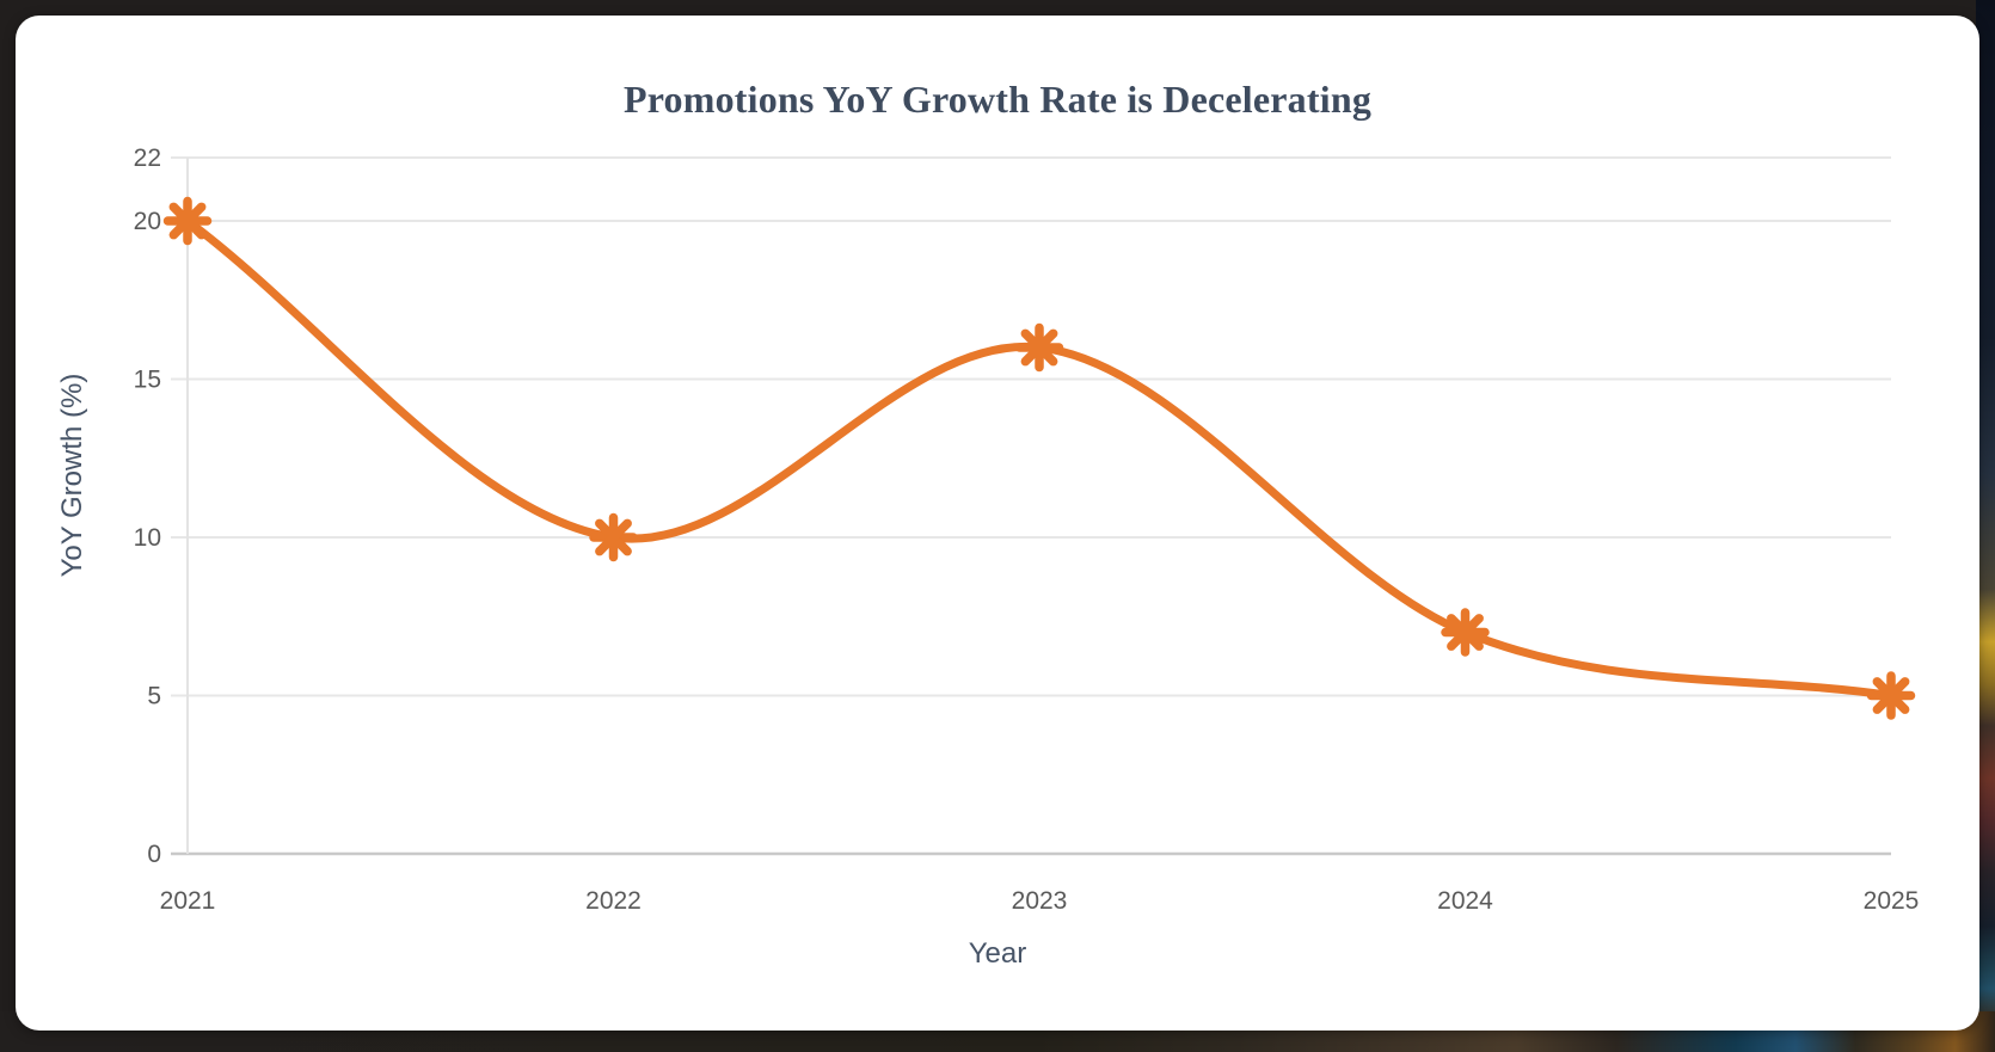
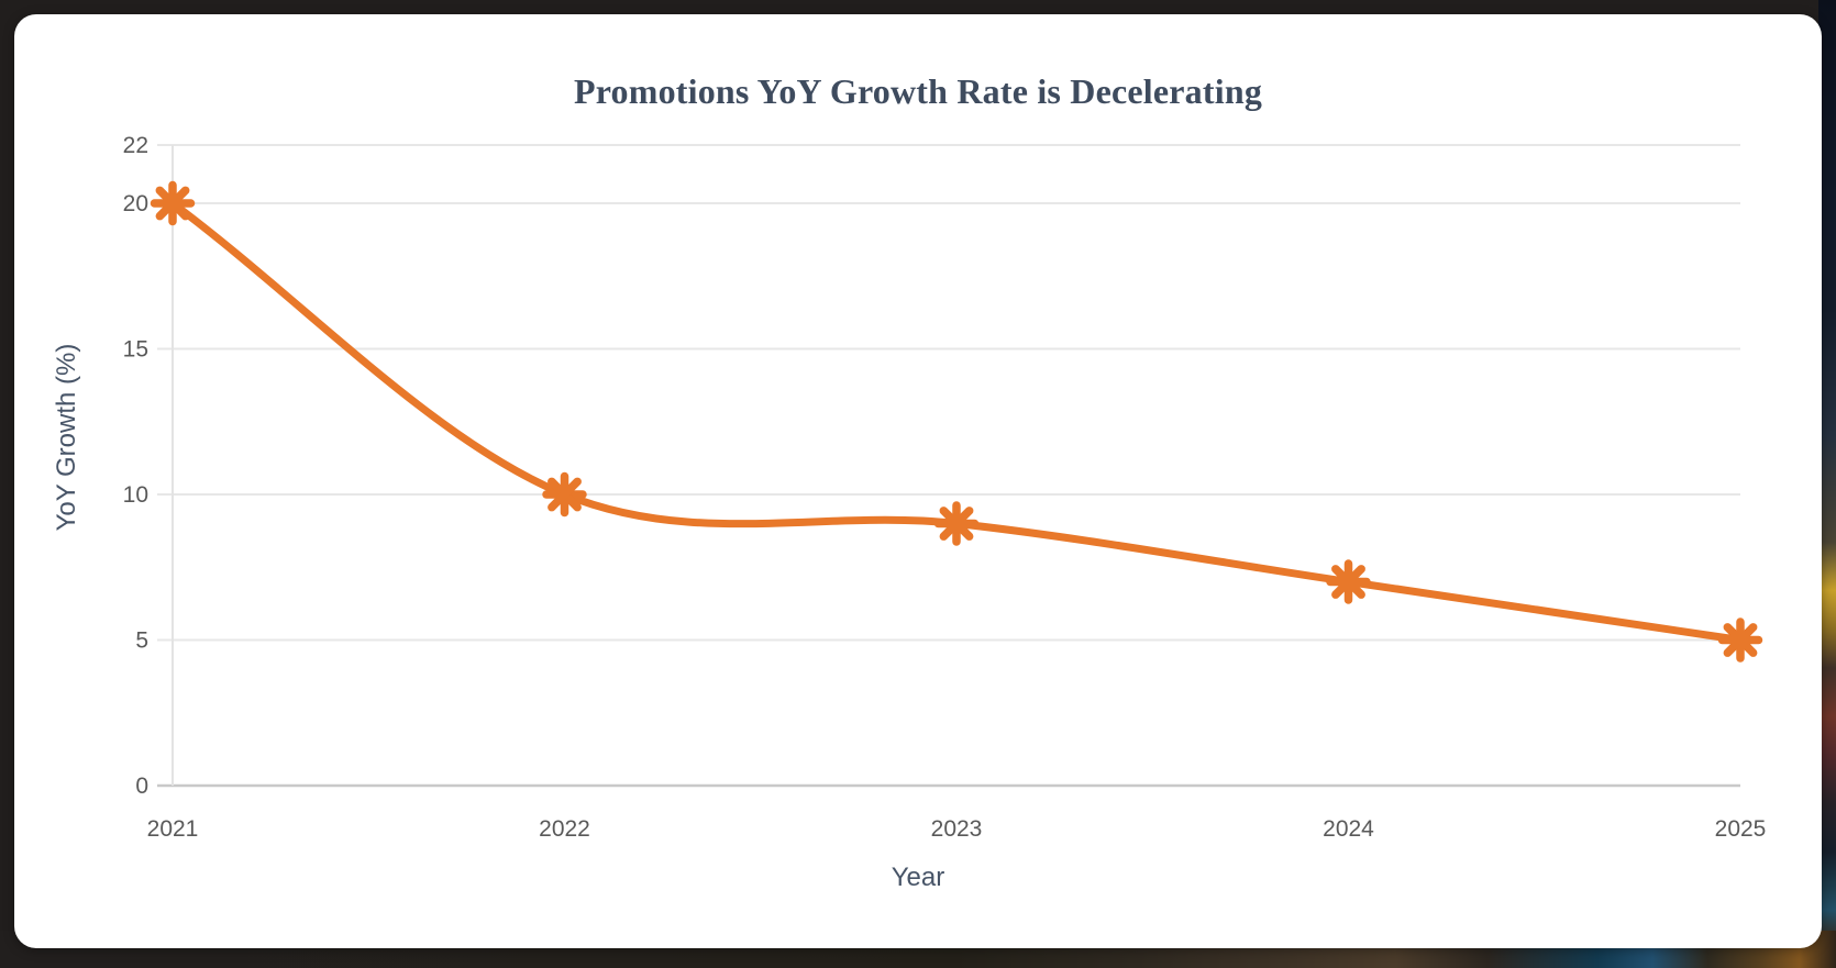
2023: 16 -> 9
